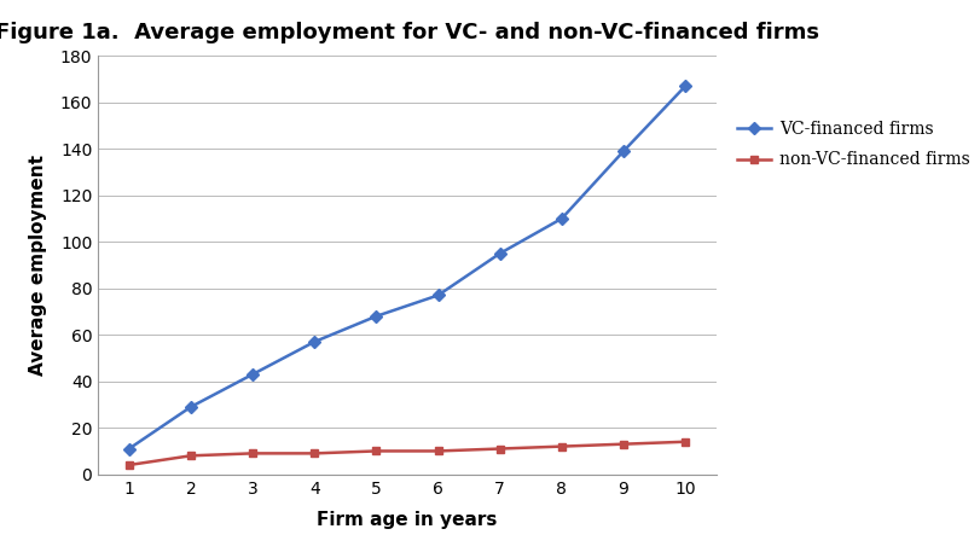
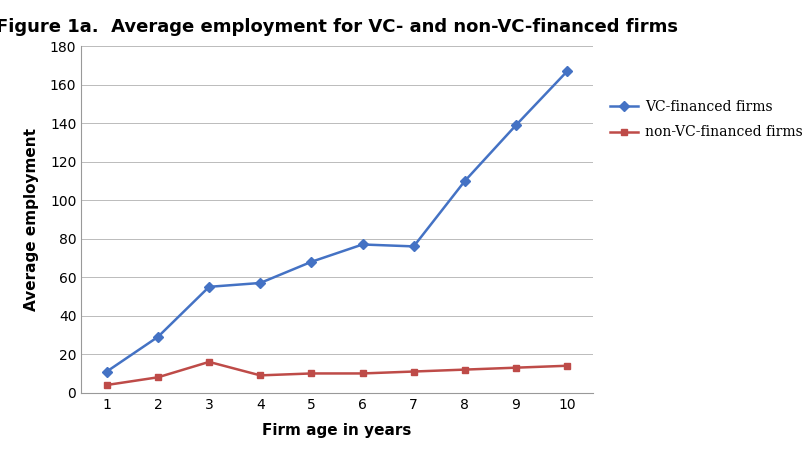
VC-financed firms/3: 43 -> 55
non-VC-financed firms/3: 9 -> 16
VC-financed firms/7: 95 -> 76
